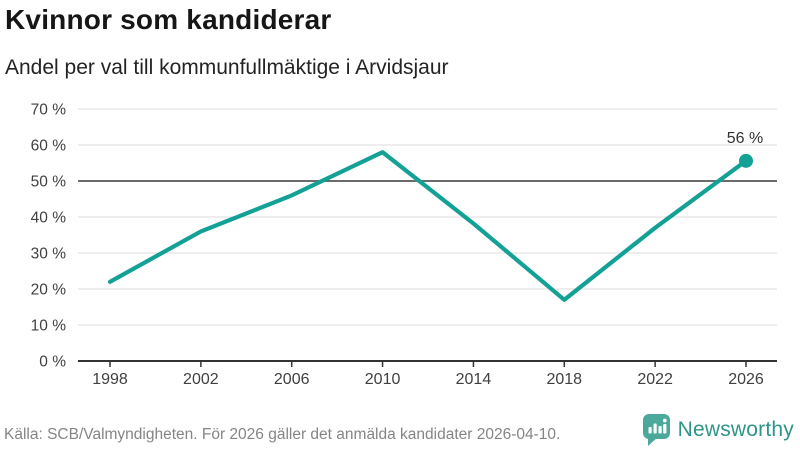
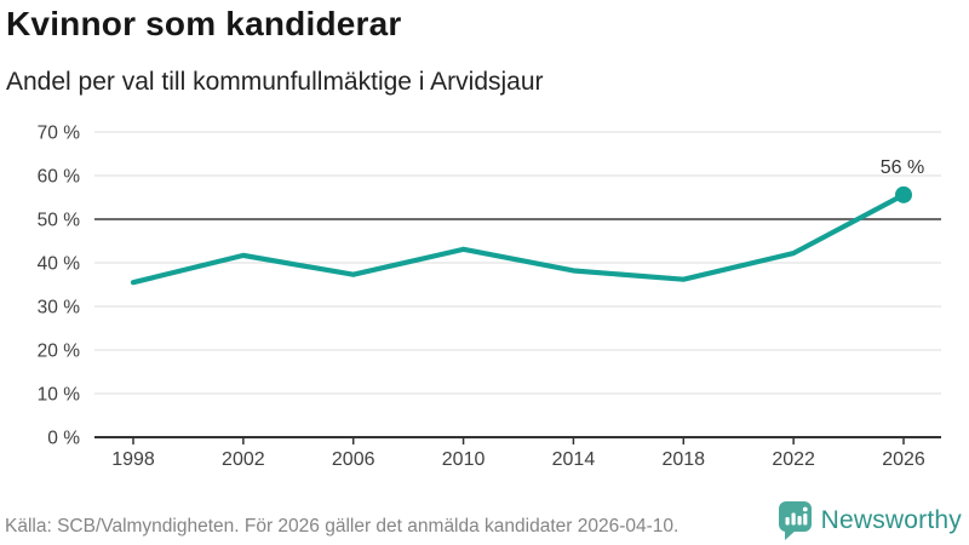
1998: 22% -> 36%
2002: 36% -> 42%
2006: 46% -> 37%
2010: 58% -> 43%
2018: 17% -> 36%
2022: 37% -> 42%
